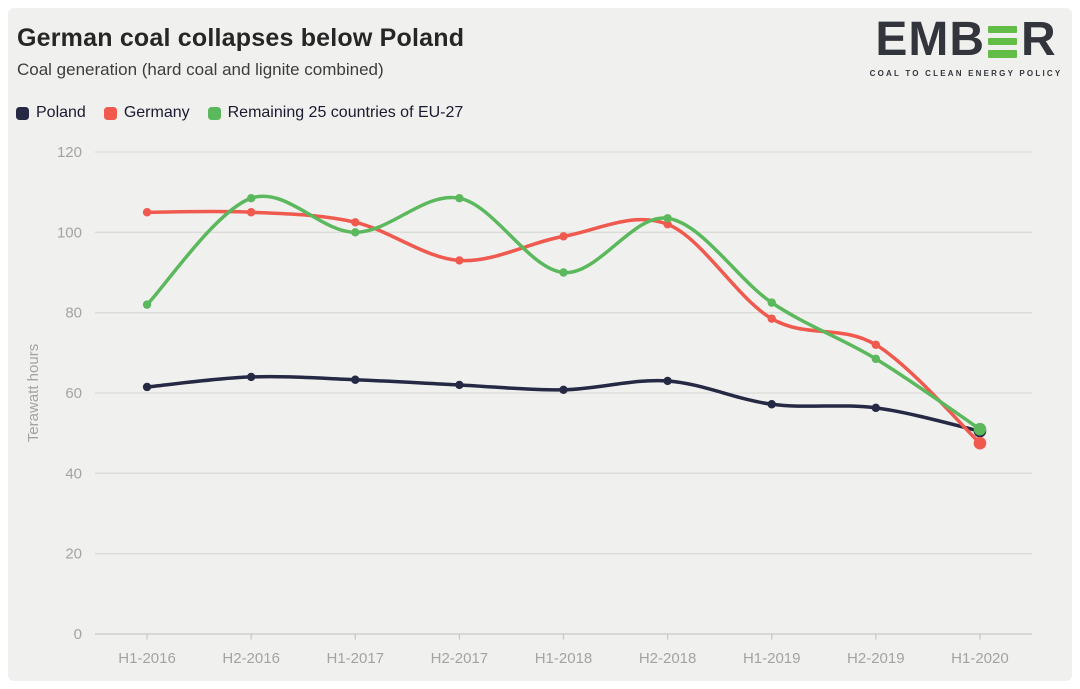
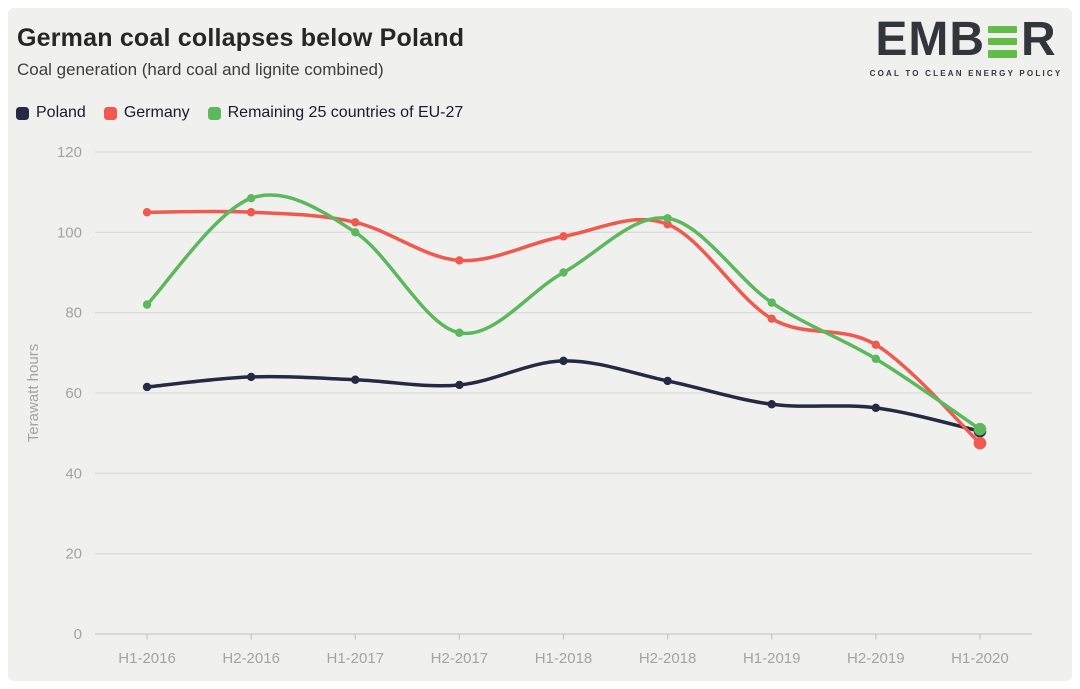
Remaining 25 countries of EU-27/H2-2017: 108 -> 75
Poland/H1-2018: 61 -> 68
